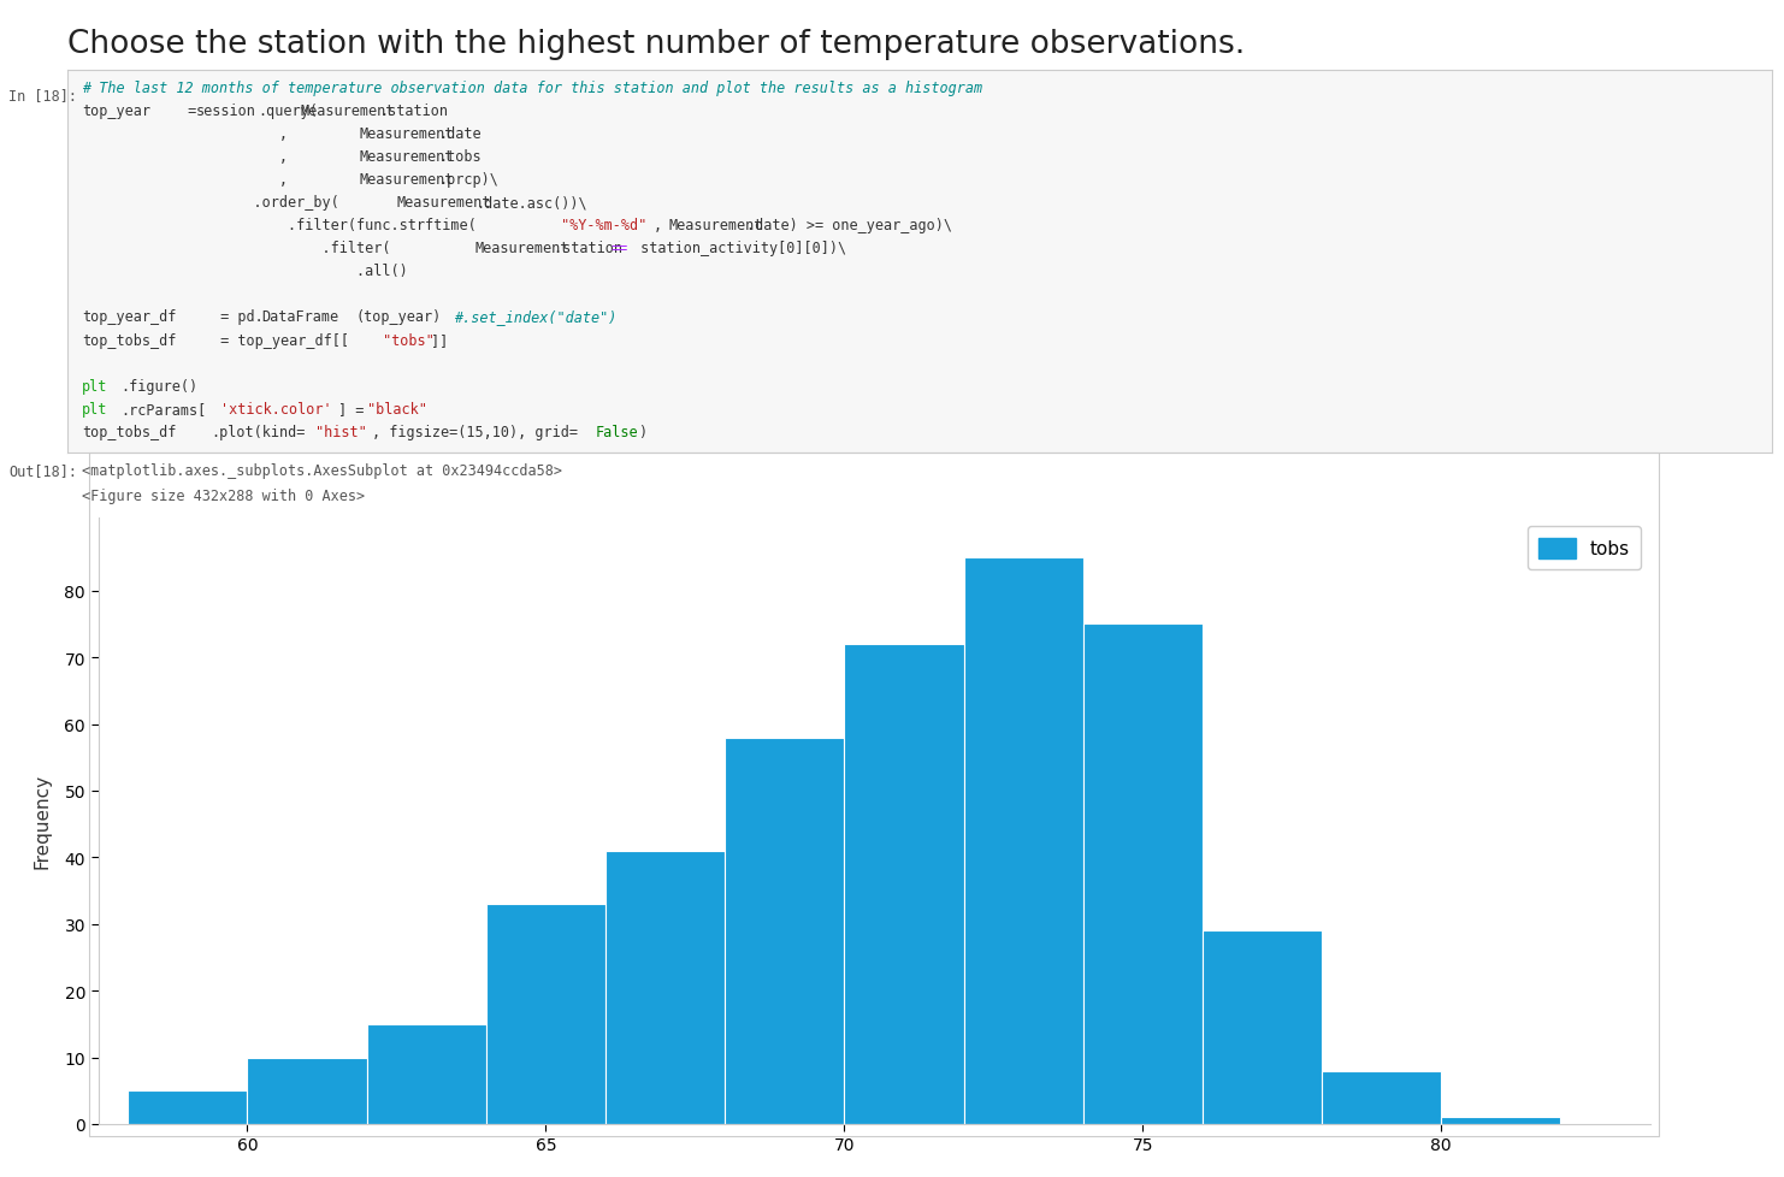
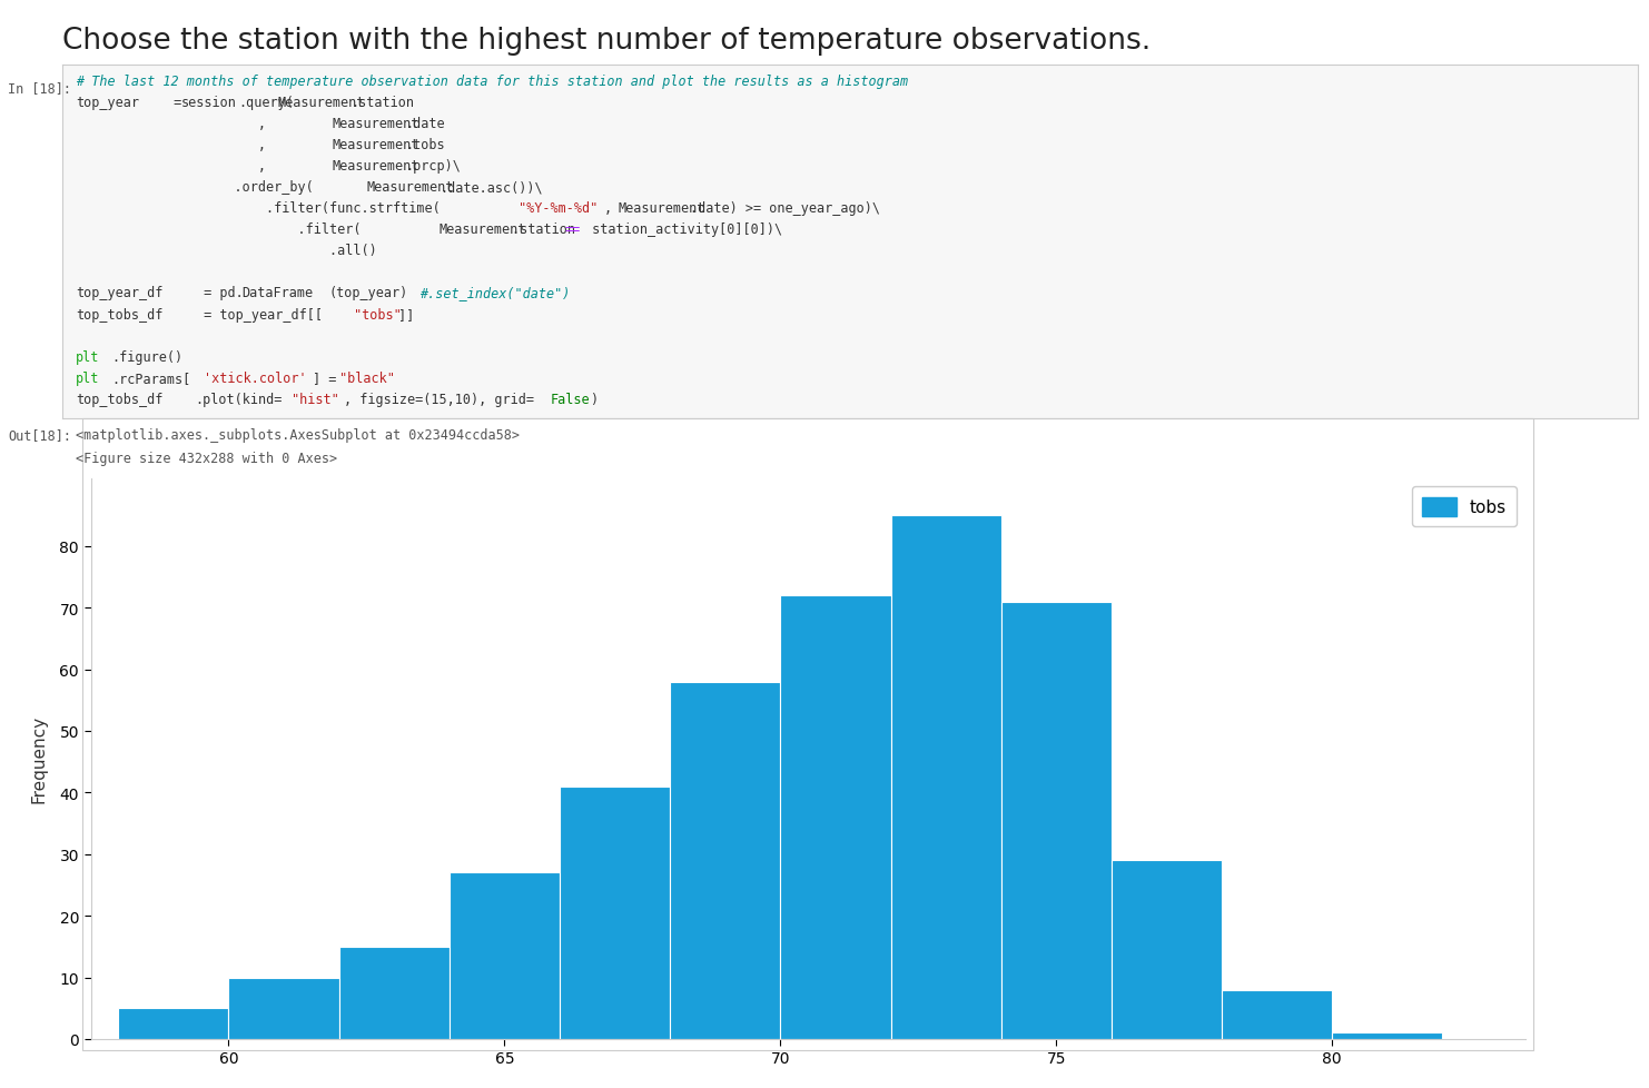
65: 33 -> 27
75: 75 -> 71
